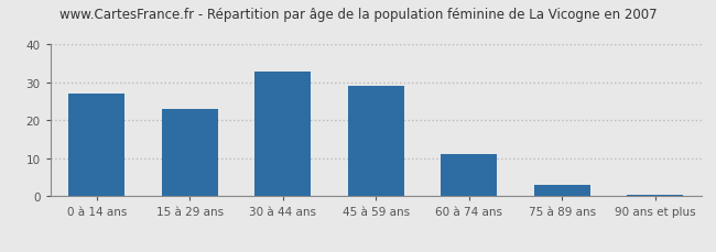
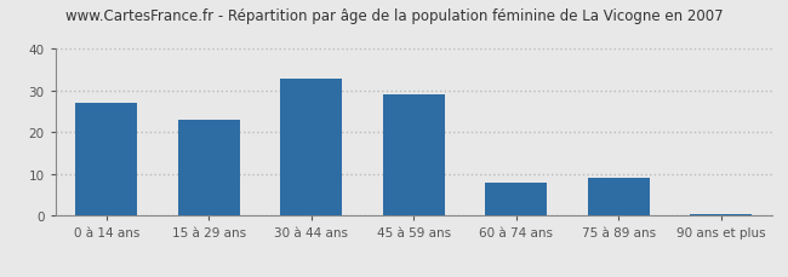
60 à 74 ans: 11.0 -> 8.0
75 à 89 ans: 3.0 -> 9.0
